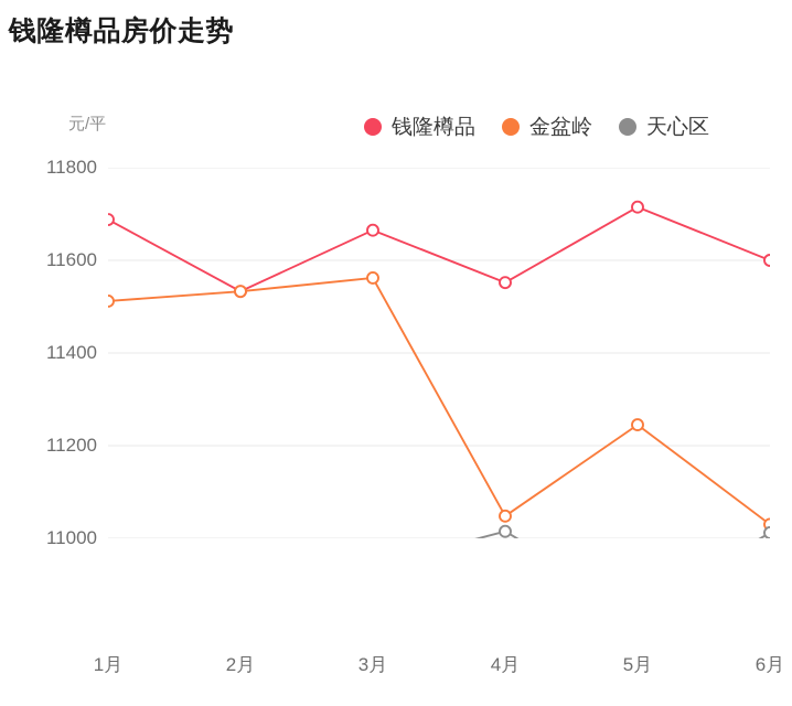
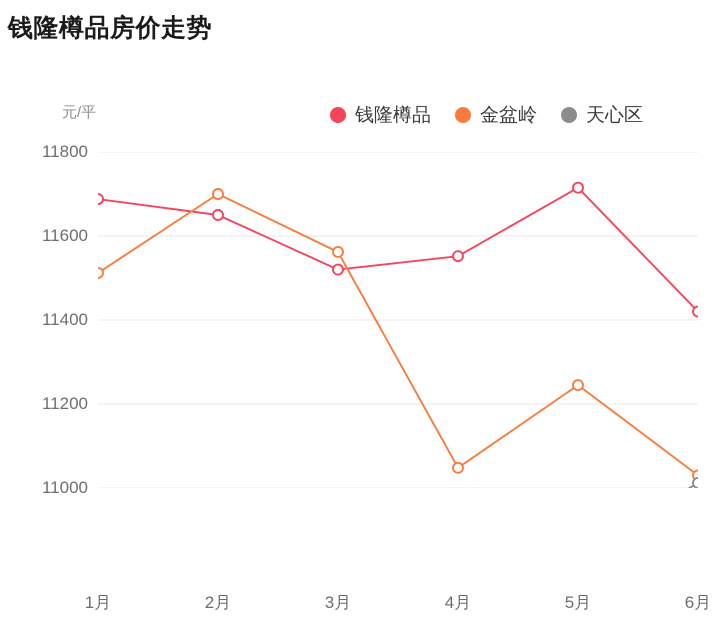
钱隆樽品/2月: 11530 -> 11650
金盆岭/2月: 11530 -> 11700
钱隆樽品/3月: 11660 -> 11520
天心区/4月: 11020 -> 10860
钱隆樽品/6月: 11600 -> 11420
